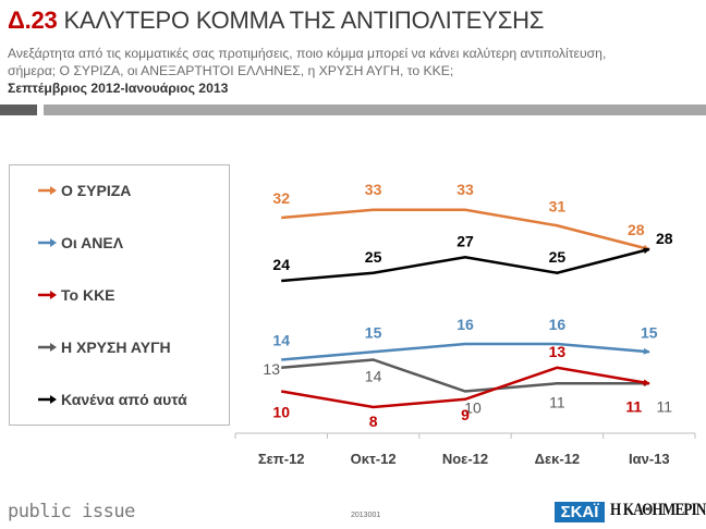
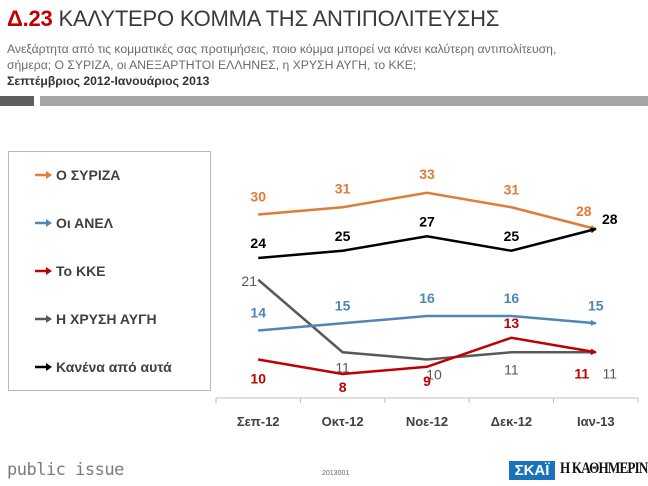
Ο ΣΥΡΙΖΑ/Σεπ-12: 32 -> 30
Η ΧΡΥΣΗ ΑΥΓΗ/Σεπ-12: 13 -> 21
Ο ΣΥΡΙΖΑ/Οκτ-12: 33 -> 31
Η ΧΡΥΣΗ ΑΥΓΗ/Οκτ-12: 14 -> 11
